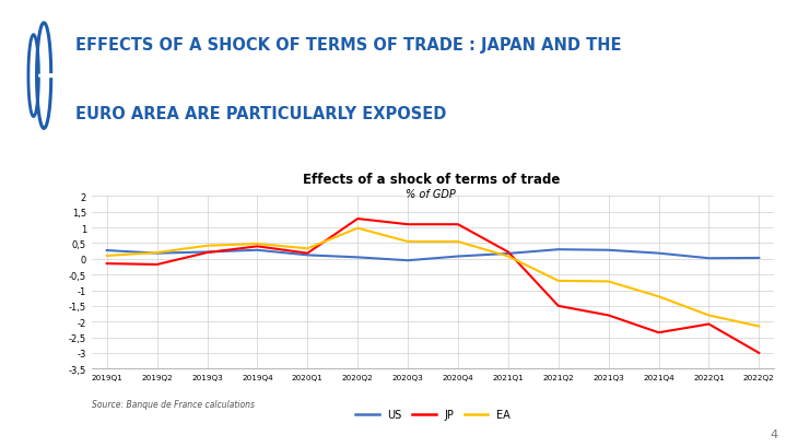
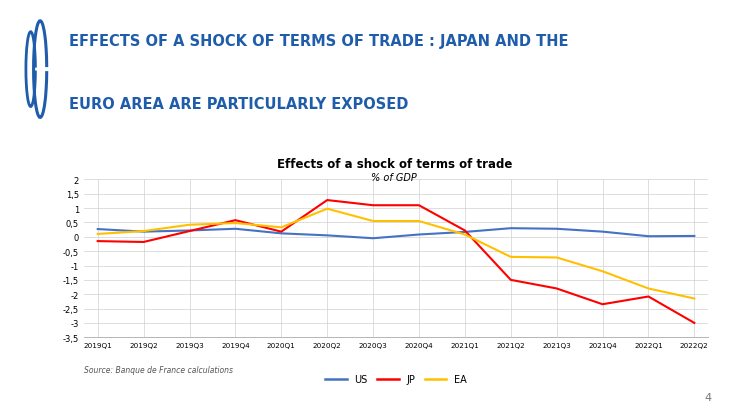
JP/2019Q4: 0,40 -> 0,58
